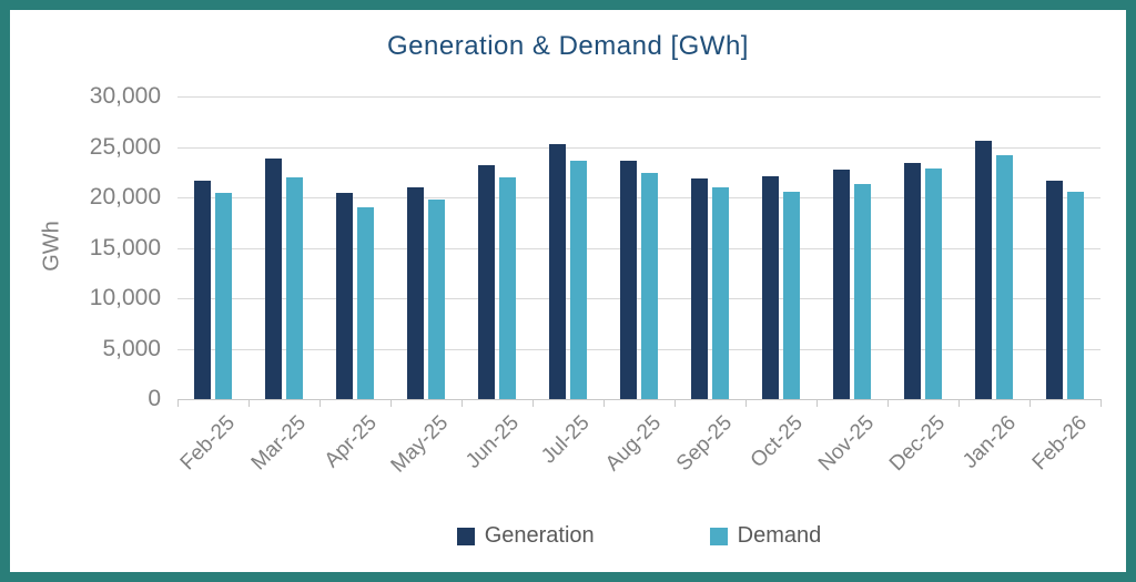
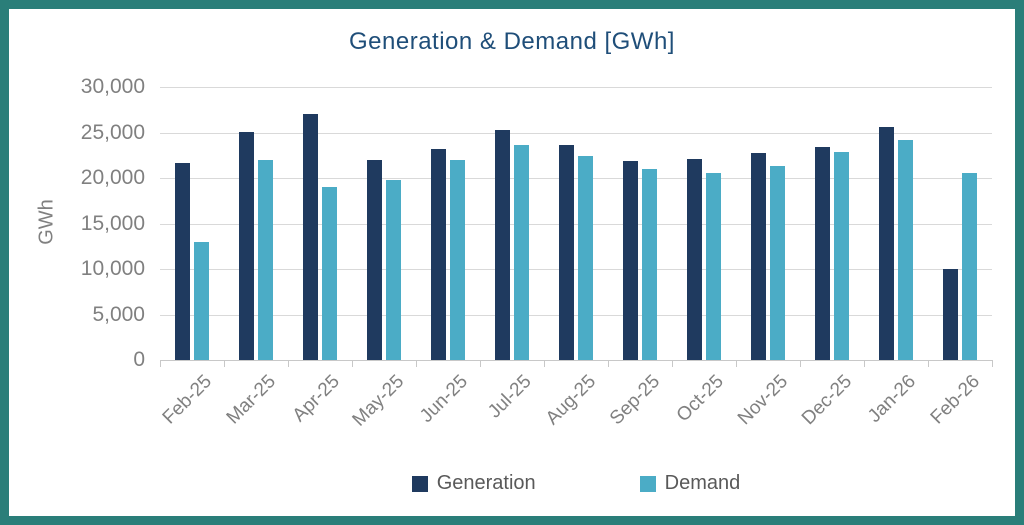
Demand/Feb-25: 20000 -> 13000
Generation/Mar-25: 24000 -> 25000
Generation/Apr-25: 20000 -> 27000
Generation/May-25: 21000 -> 22000
Generation/Feb-26: 22000 -> 10000
